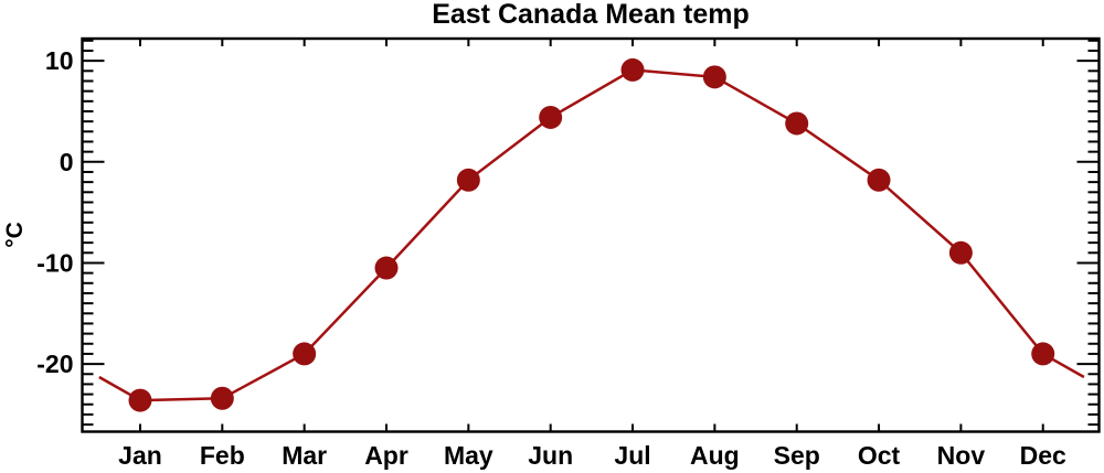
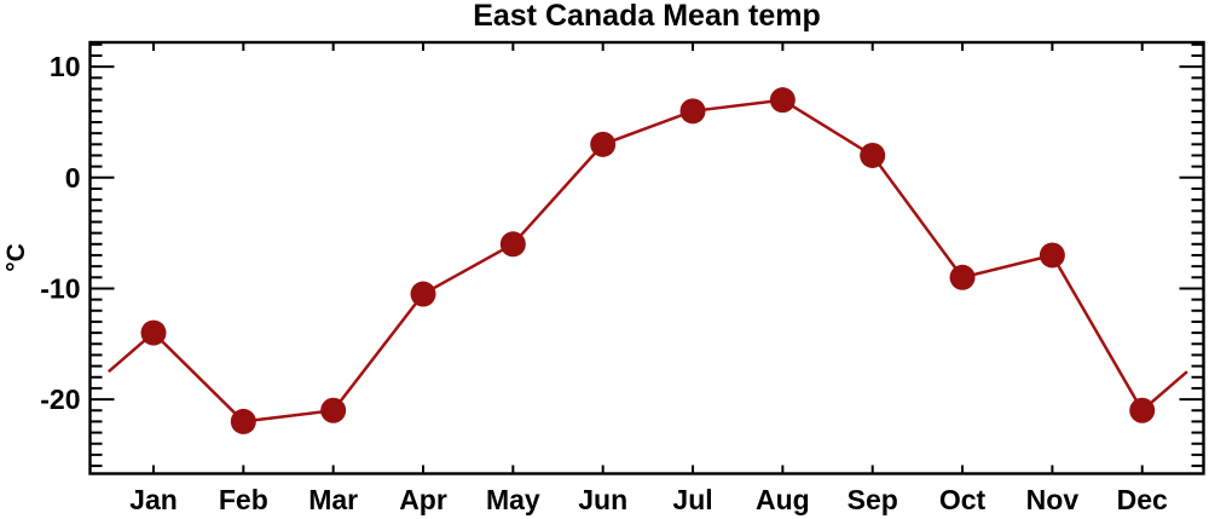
Jan: -24 -> -14
Feb: -23 -> -22
Mar: -19 -> -21
May: -2 -> -6
Jun: 4 -> 3
Jul: 9 -> 6
Aug: 8 -> 7
Sep: 4 -> 2
Oct: -2 -> -9
Nov: -9 -> -7
Dec: -19 -> -21
